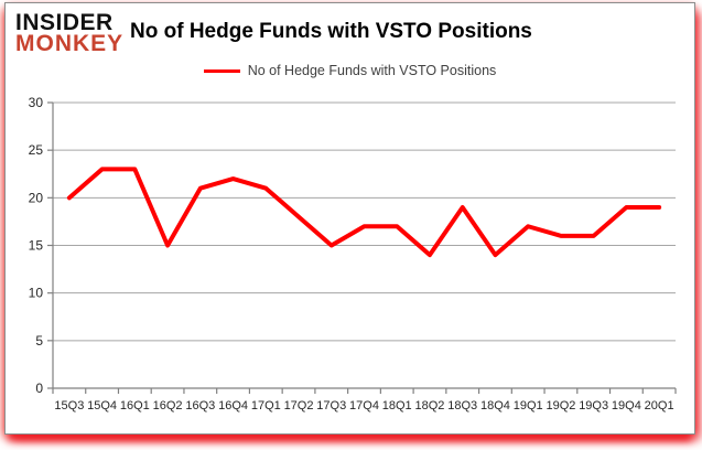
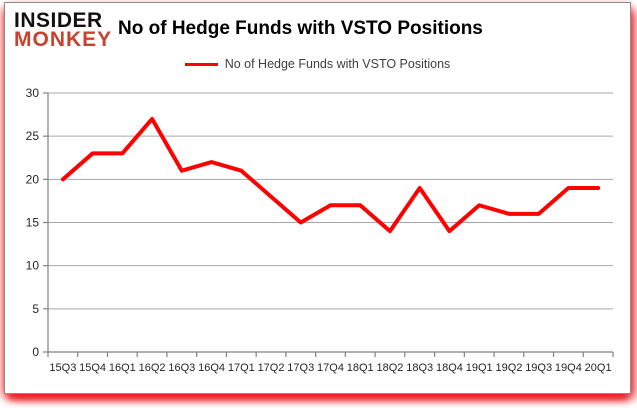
16Q2: 15 -> 27
